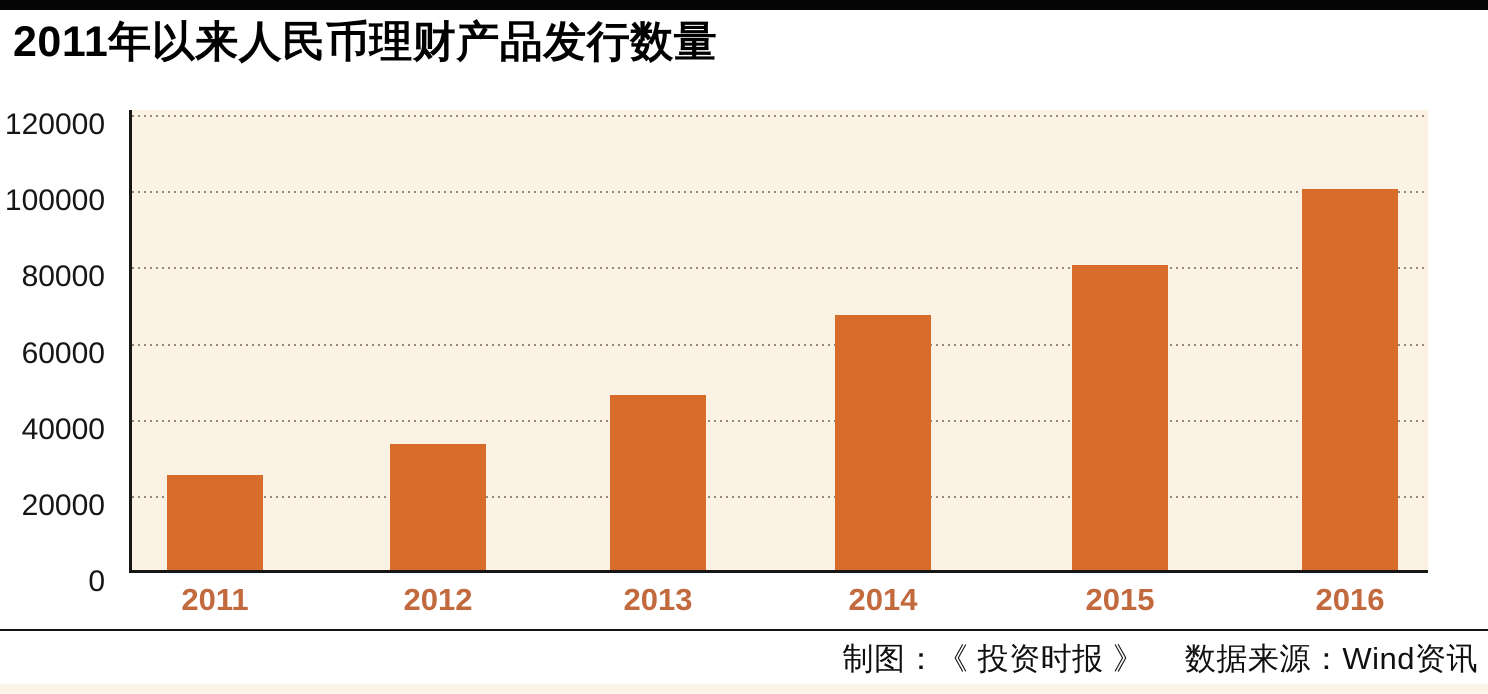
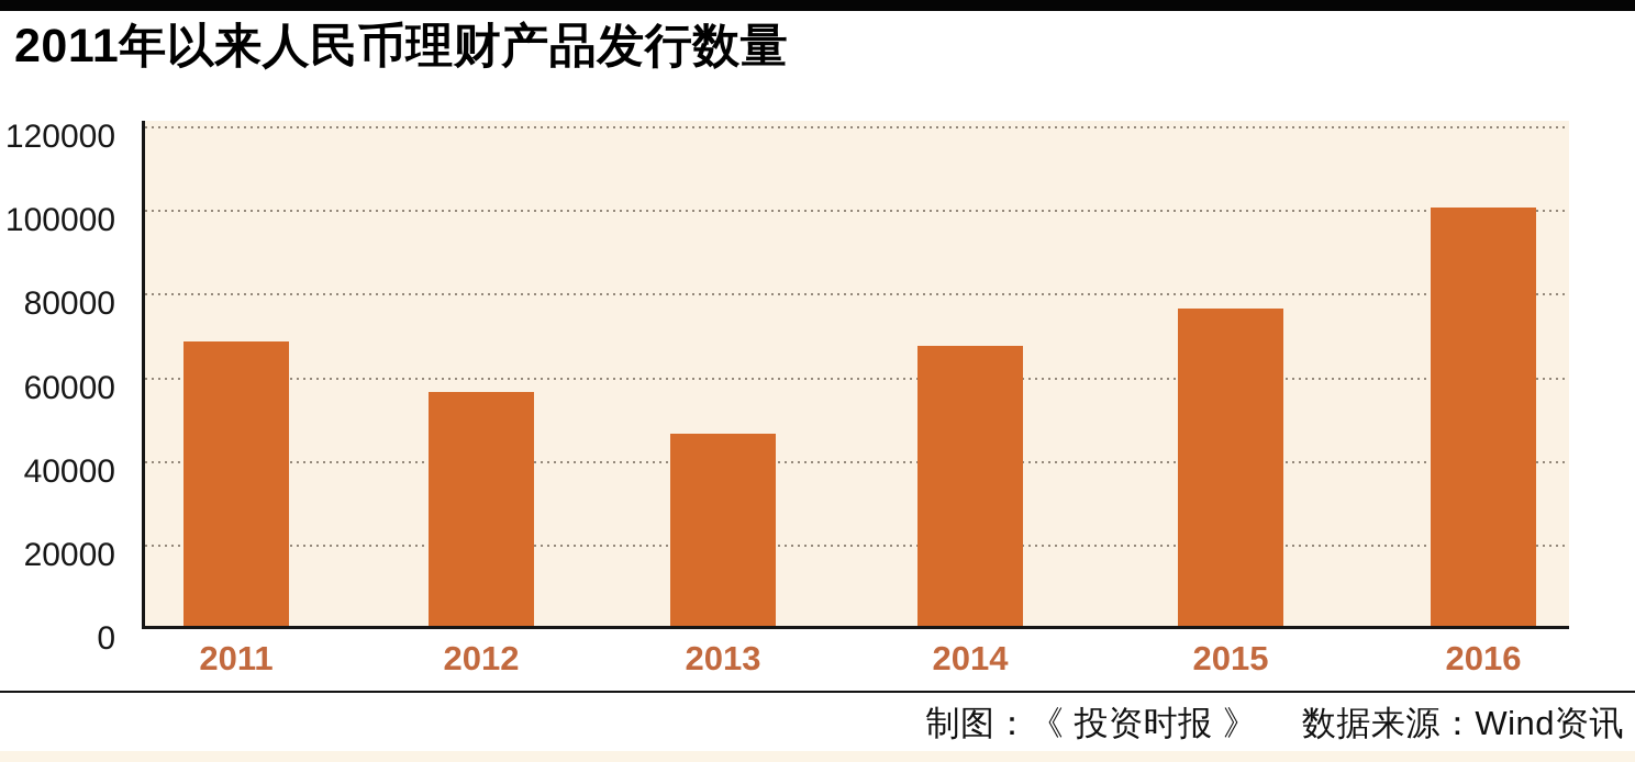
2011: 25000 -> 68000
2012: 33000 -> 56000
2015: 80000 -> 76000
